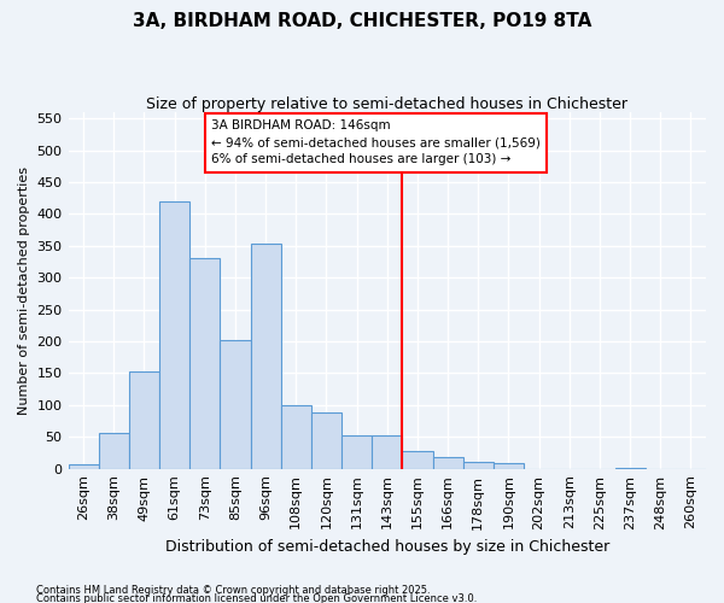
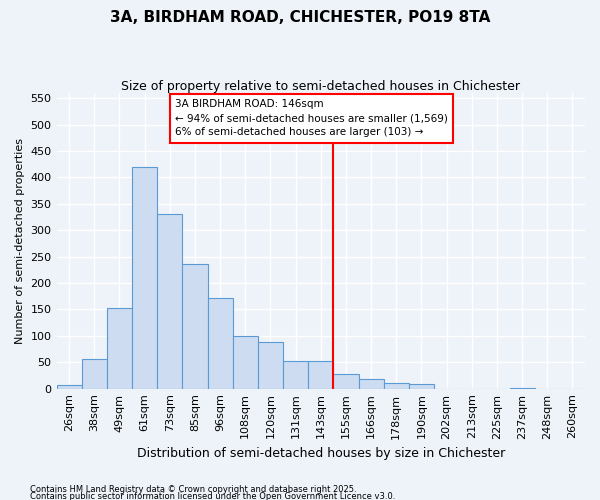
85sqm: 202 -> 237
96sqm: 354 -> 172
